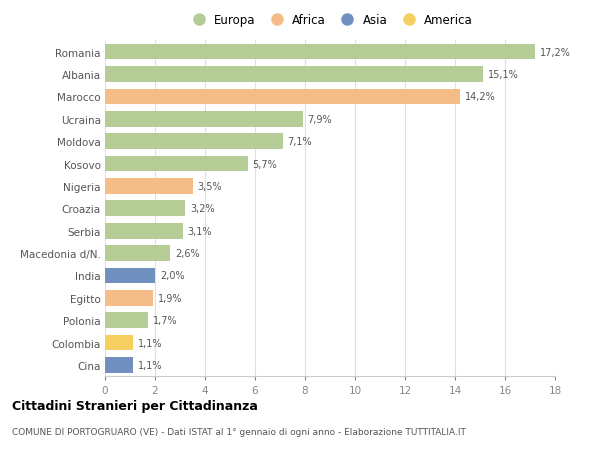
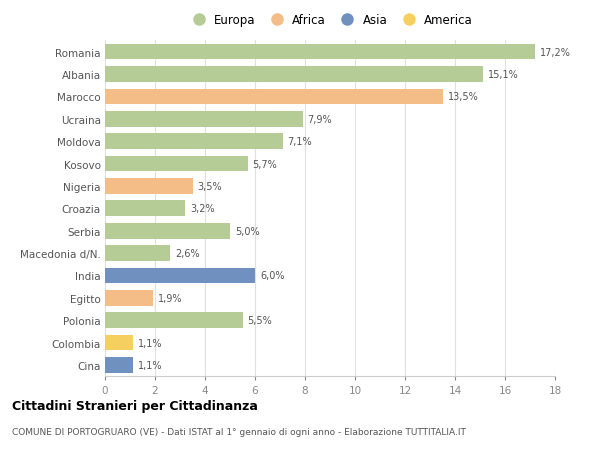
Marocco: 14,2% -> 13,5%
Serbia: 3,1% -> 5,0%
India: 2,0% -> 6,0%
Polonia: 1,7% -> 5,5%
